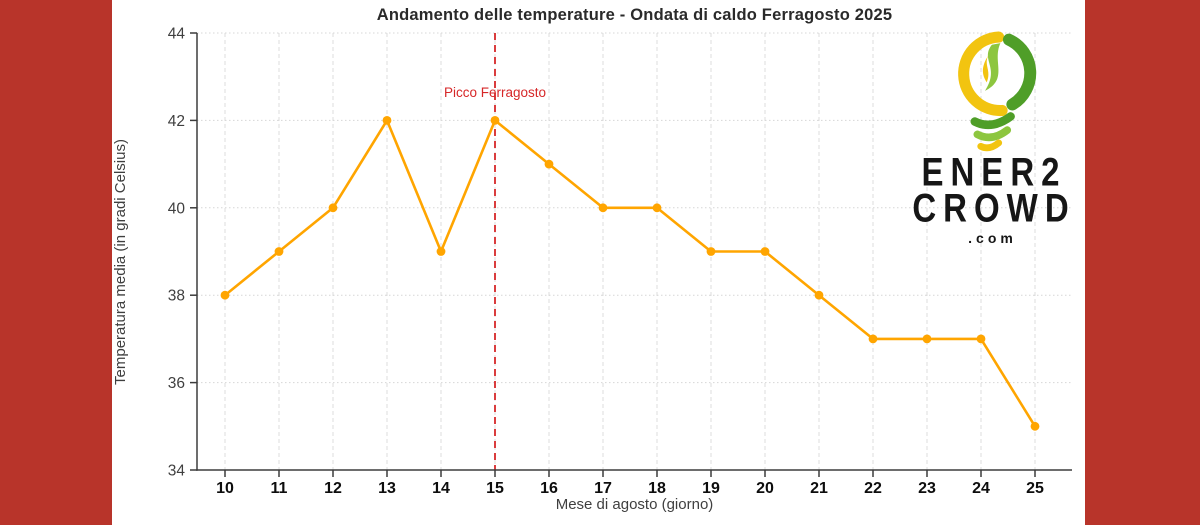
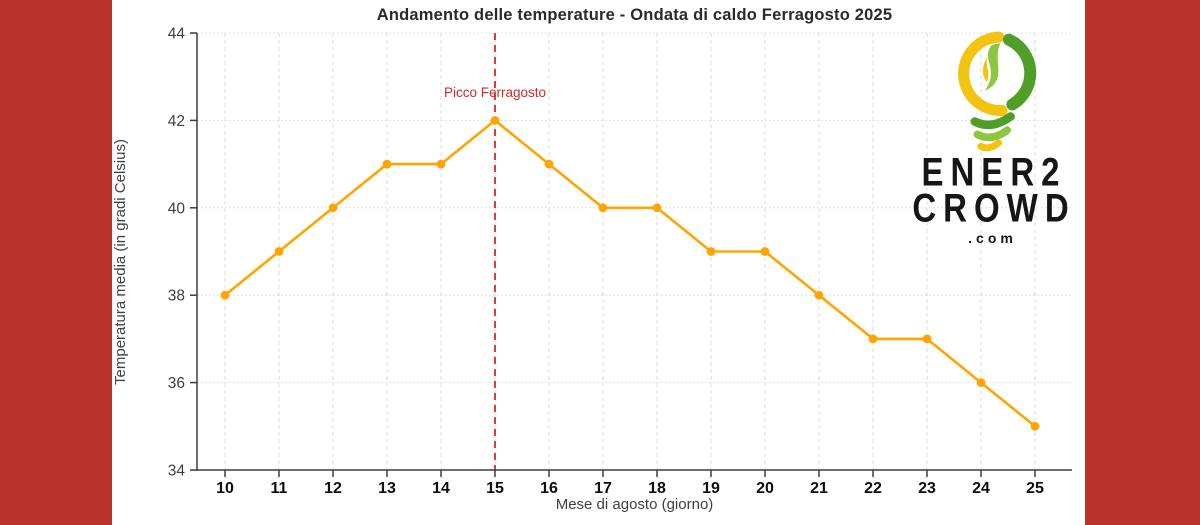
13: 42 -> 41
14: 39 -> 41
24: 37 -> 36
